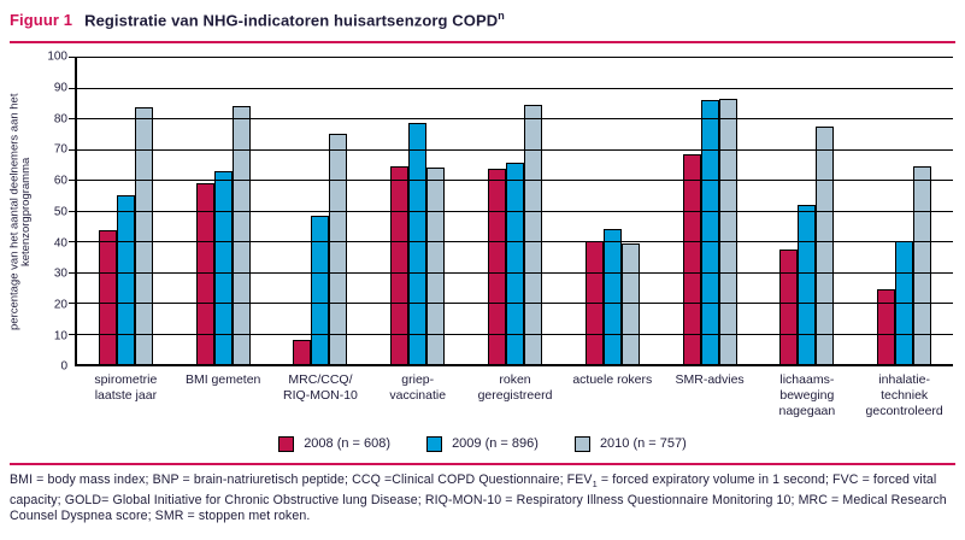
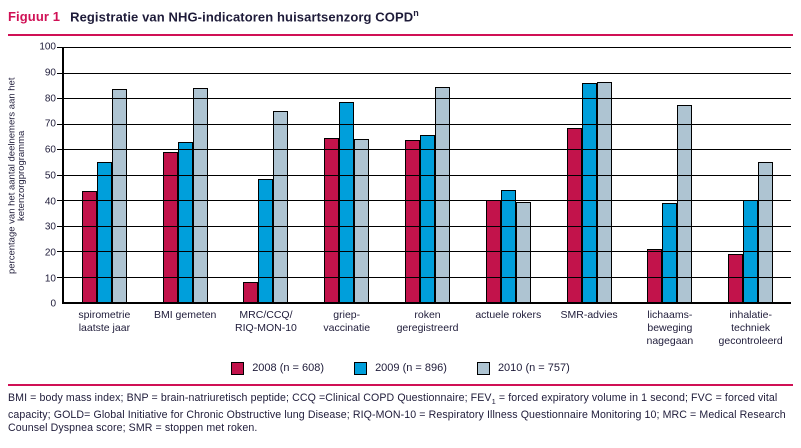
2008 (n = 608)/lichaams- beweging nagegaan: 38 -> 21
2009 (n = 896)/lichaams- beweging nagegaan: 52 -> 39
2008 (n = 608)/inhalatie- techniek gecontroleerd: 24 -> 19
2010 (n = 757)/inhalatie- techniek gecontroleerd: 64 -> 55
